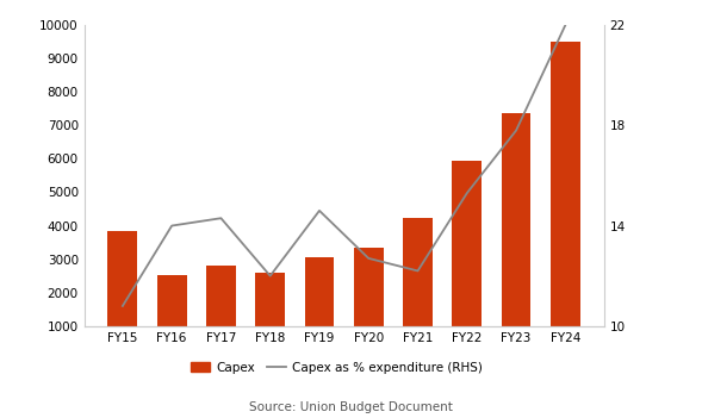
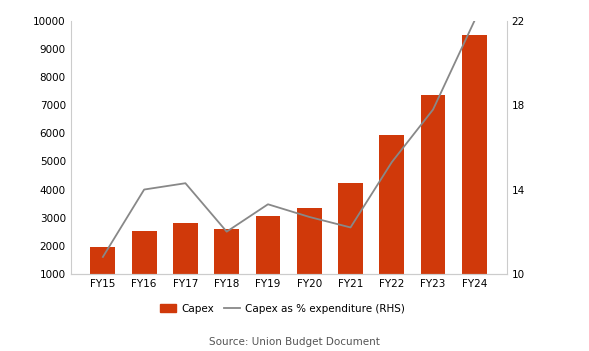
Capex/FY15: 3850 -> 1950
Capex as % expenditure (RHS)/FY19: 14.6 -> 13.3
